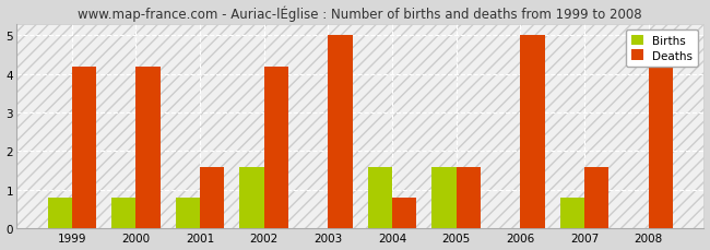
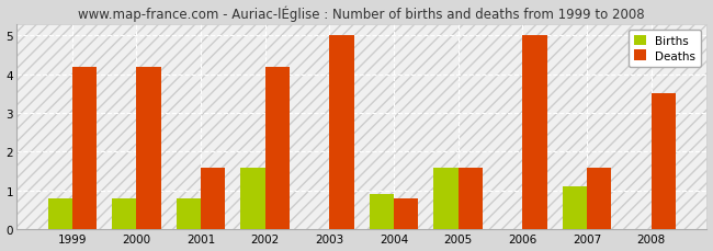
Births/2004: 1.6 -> 0.9
Births/2007: 0.8 -> 1.1
Deaths/2008: 4.2 -> 3.5
